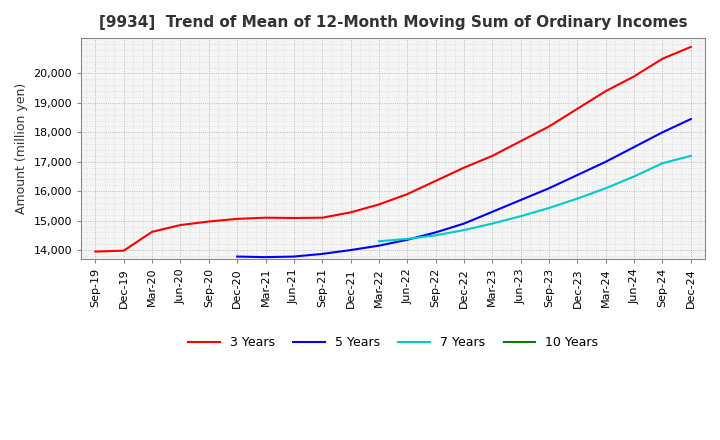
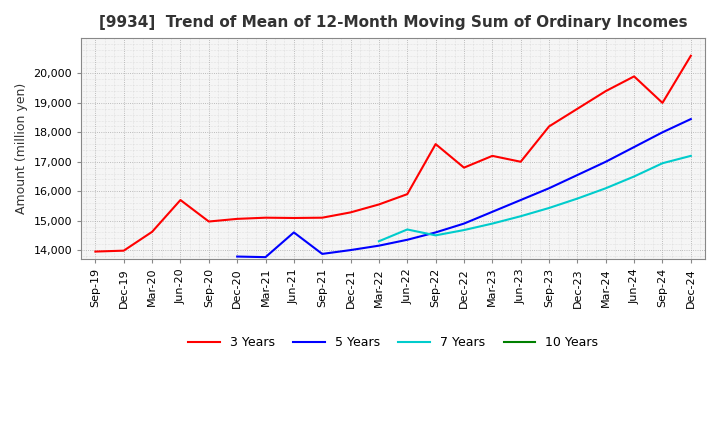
3 Years/Jun-20: 14,850 -> 15,700
5 Years/Jun-21: 13,780 -> 14,600
7 Years/Jun-22: 14,380 -> 14,700
3 Years/Sep-22: 16,350 -> 17,600
3 Years/Jun-23: 17,700 -> 17,000
3 Years/Sep-24: 20,500 -> 19,000
3 Years/Dec-24: 20,900 -> 20,600
